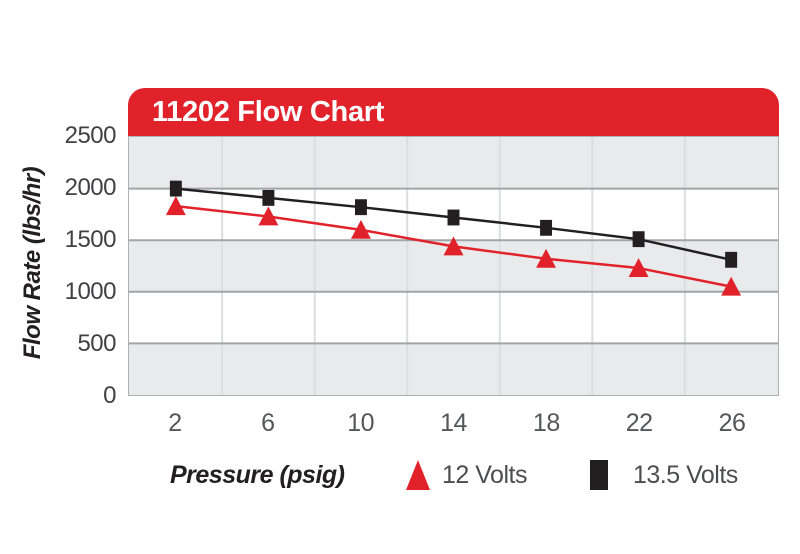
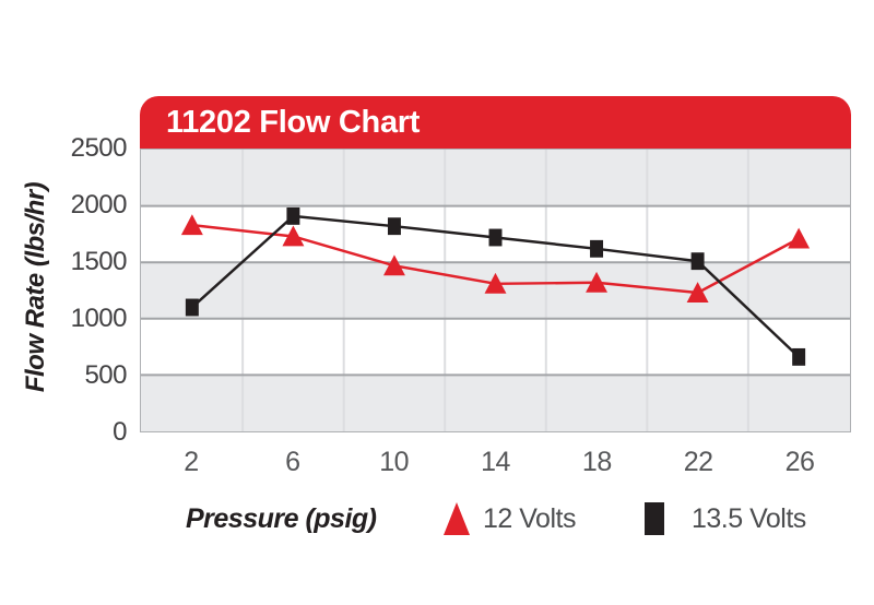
13.5 Volts/2: 2000 -> 1100
12 Volts/10: 1600 -> 1470
12 Volts/14: 1440 -> 1310
12 Volts/26: 1050 -> 1710
13.5 Volts/26: 1310 -> 660
